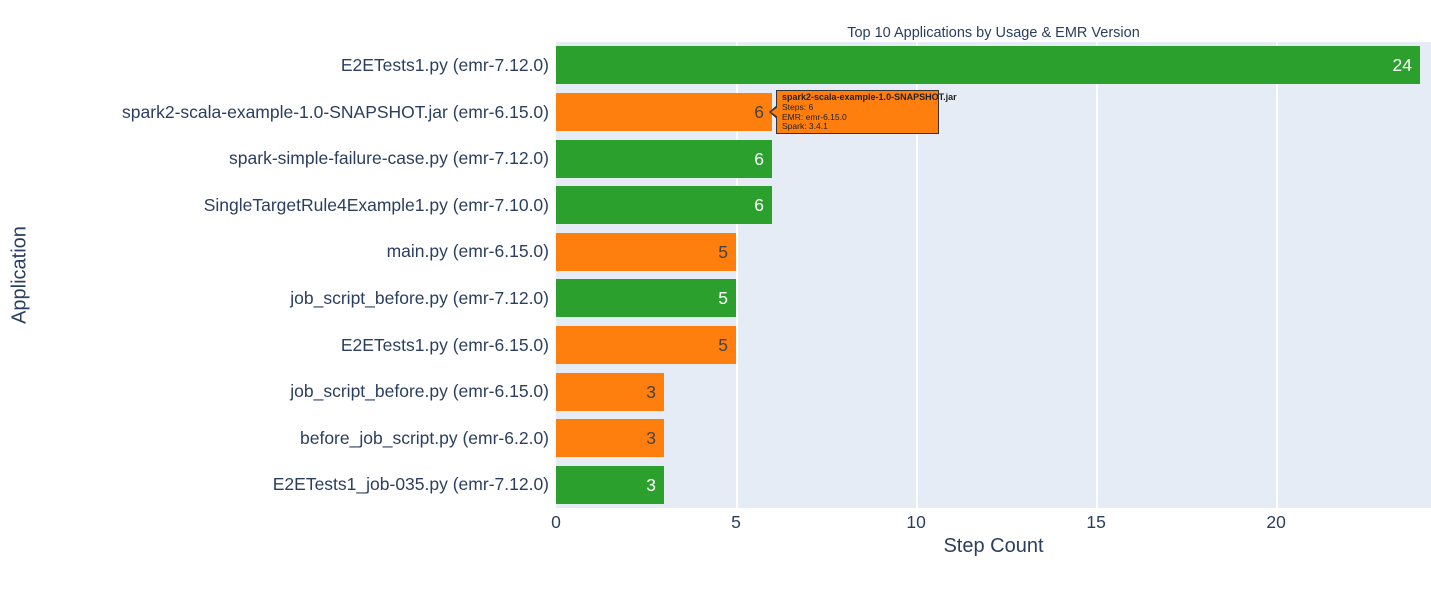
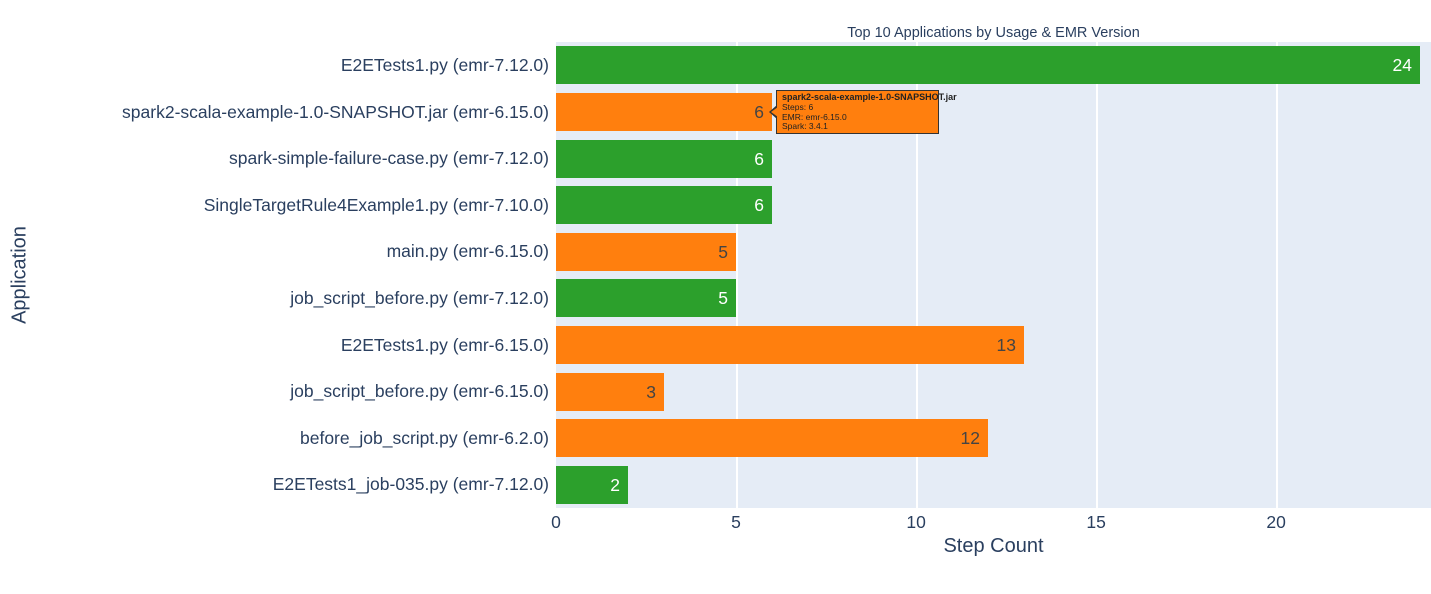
E2ETests1.py (emr-6.15.0): 5 -> 13
before_job_script.py (emr-6.2.0): 3 -> 12
E2ETests1_job-035.py (emr-7.12.0): 3 -> 2
